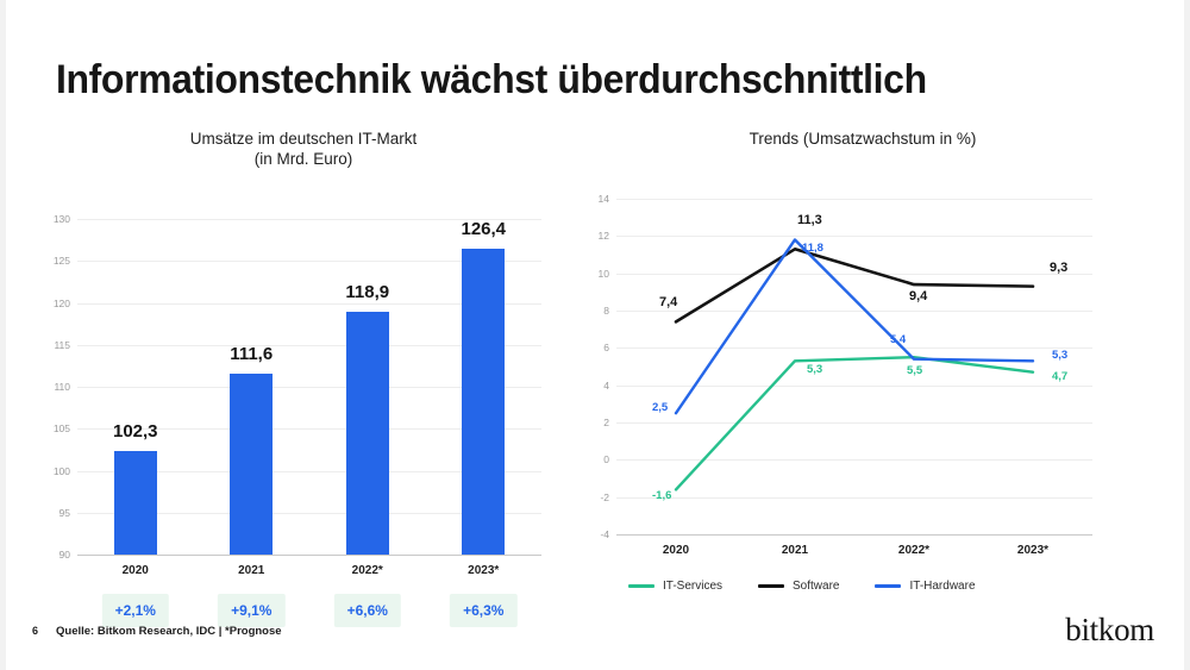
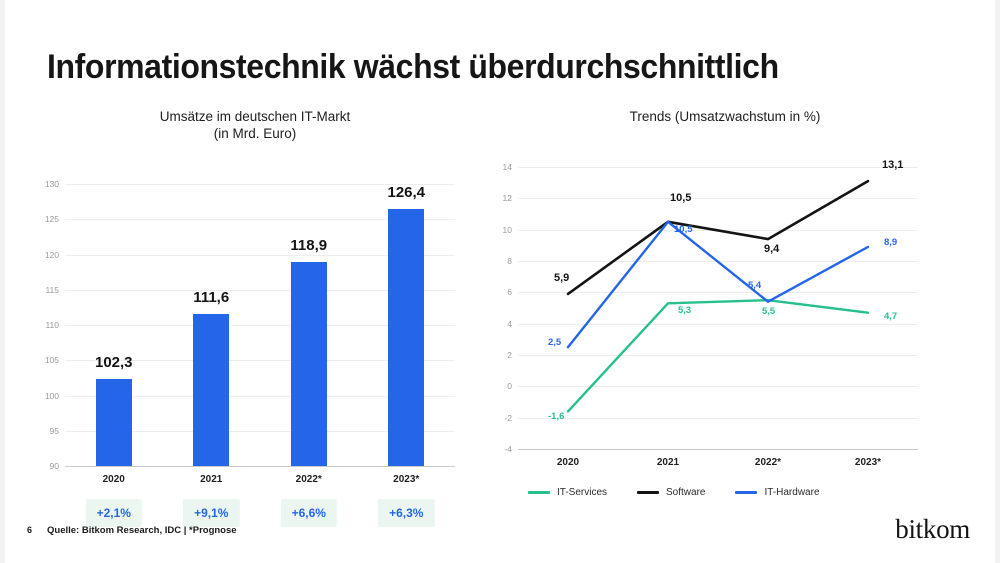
Trends (Umsatzwachstum in %)/Software/2020: 7,4 -> 5,9
Trends (Umsatzwachstum in %)/Software/2021: 11,3 -> 10,5
Trends (Umsatzwachstum in %)/IT-Hardware/2021: 11,8 -> 10,5
Trends (Umsatzwachstum in %)/Software/2023*: 9,3 -> 13,1
Trends (Umsatzwachstum in %)/IT-Hardware/2023*: 5,3 -> 8,9
